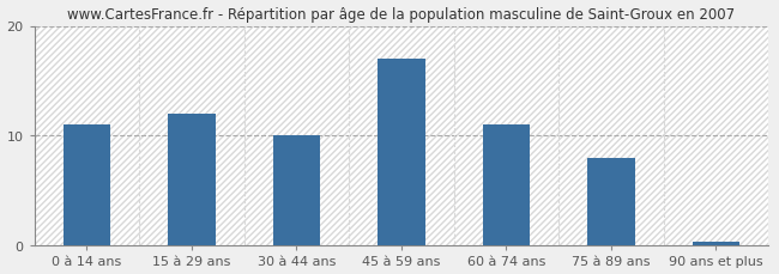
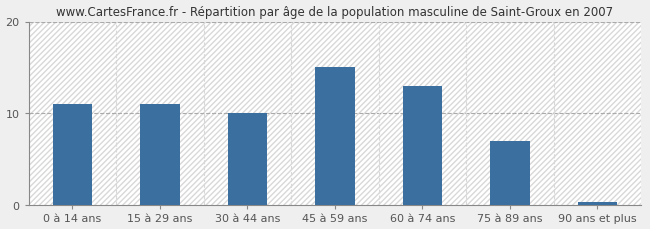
15 à 29 ans: 12.0 -> 11.0
45 à 59 ans: 17.0 -> 15.0
60 à 74 ans: 11.0 -> 13.0
75 à 89 ans: 8.0 -> 7.0
